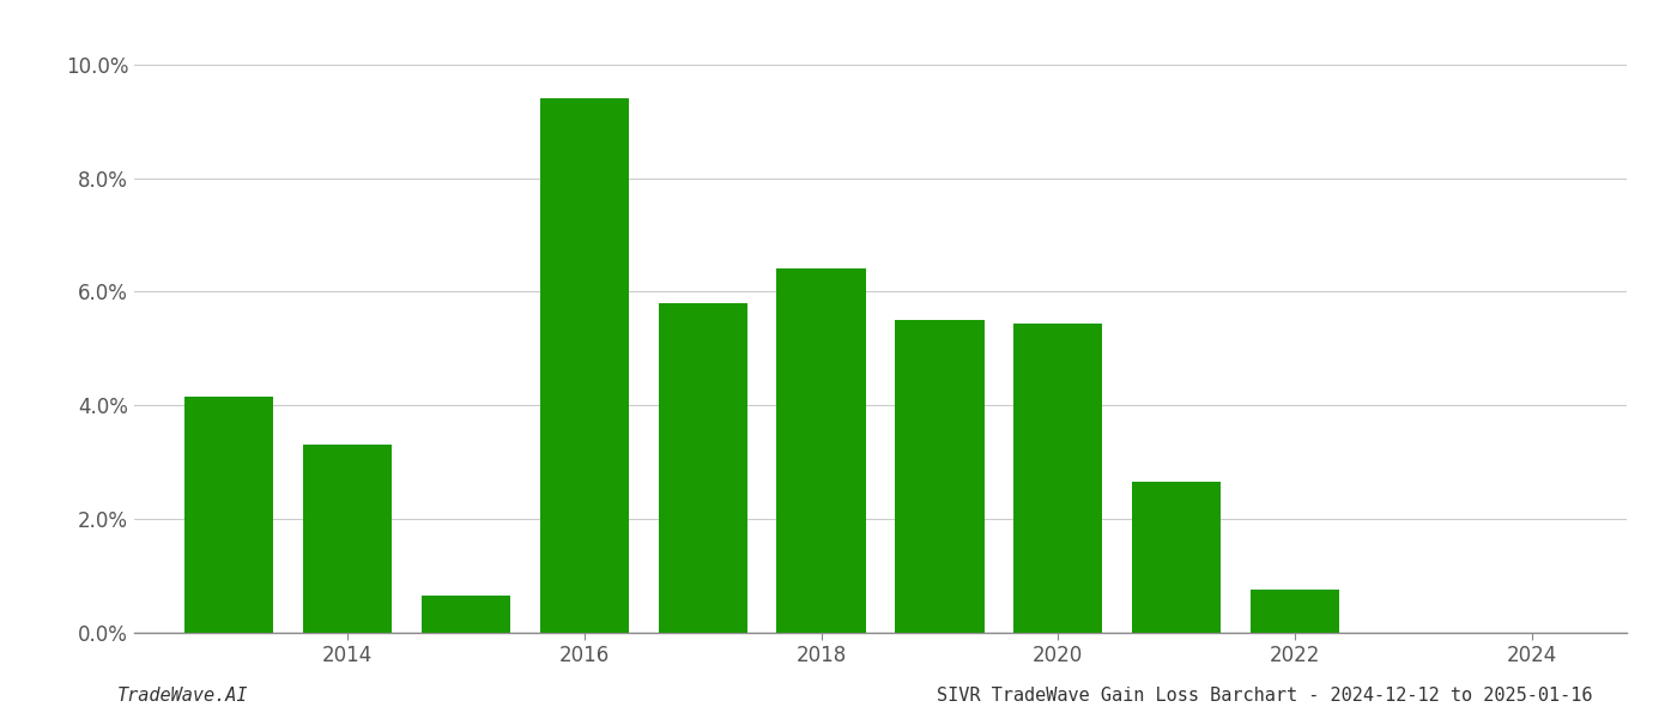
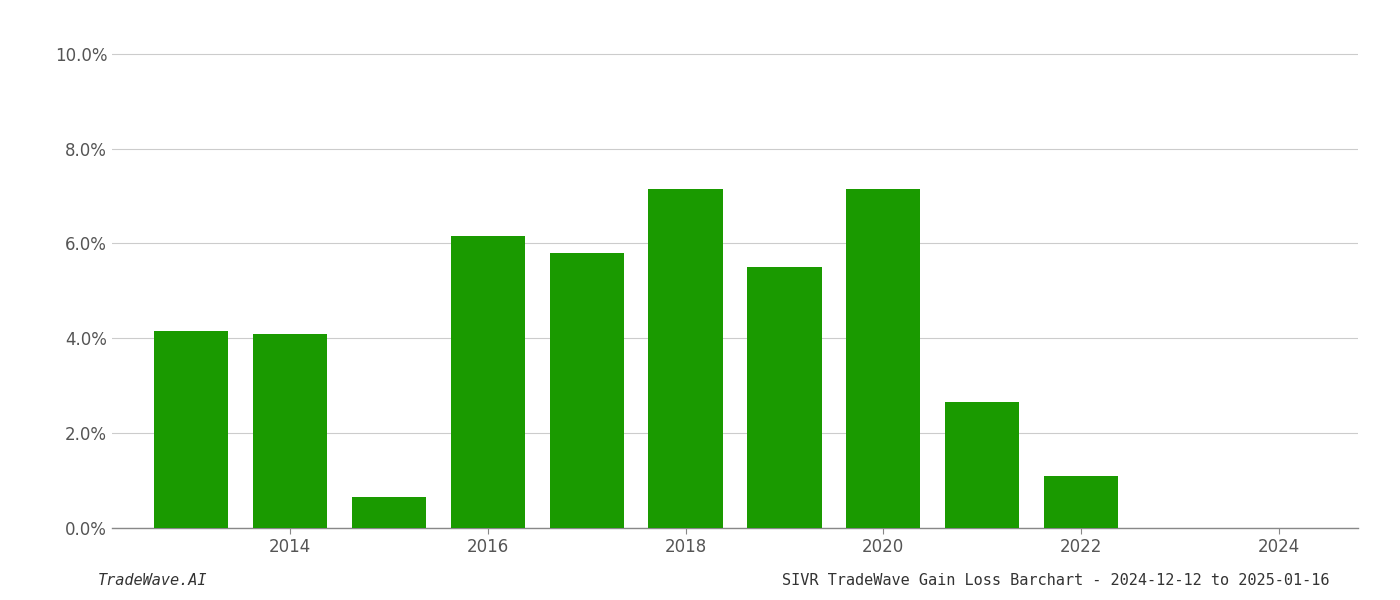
2014: 3.30% -> 4.10%
2016: 9.40% -> 6.15%
2018: 6.40% -> 7.15%
2020: 5.45% -> 7.15%
2022: 0.75% -> 1.10%
